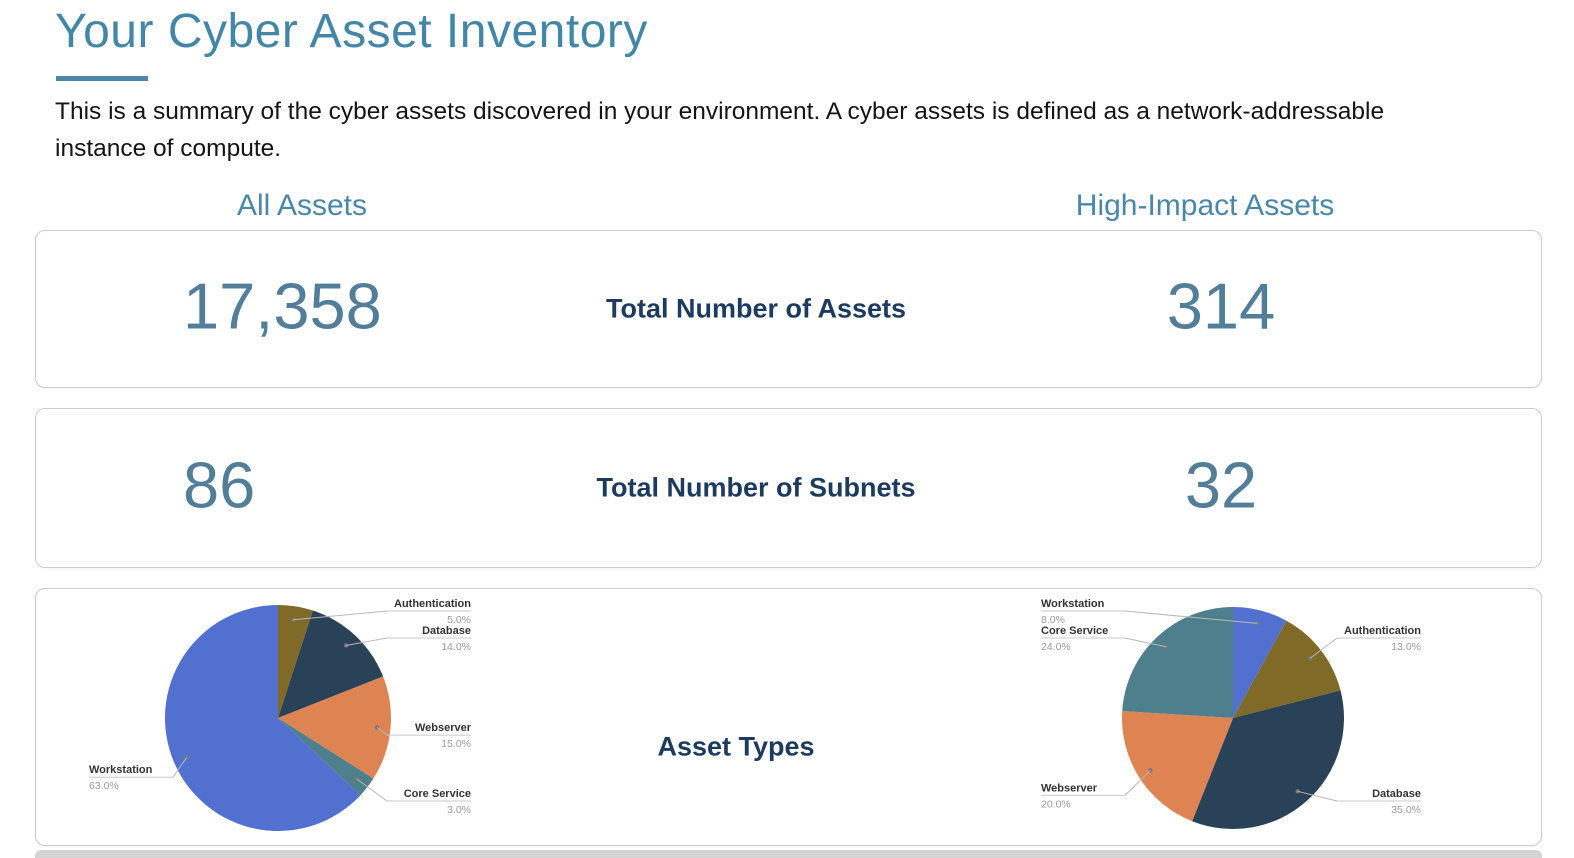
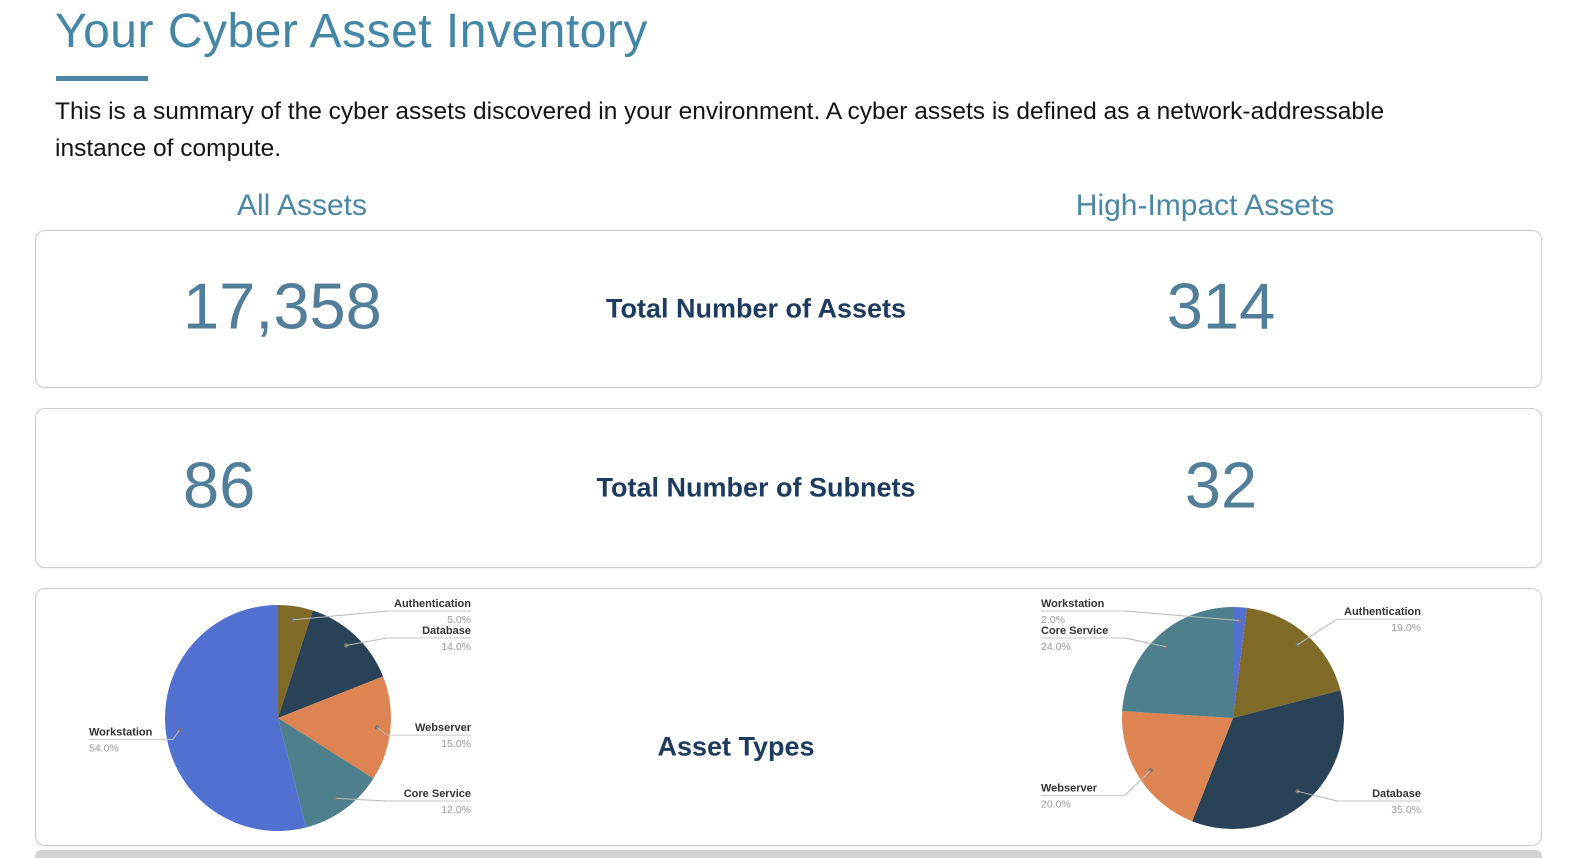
All Assets/Core Service: 3.0% -> 12.0%
All Assets/Workstation: 63.0% -> 54.0%
High-Impact Assets/Workstation: 8.0% -> 2.0%
High-Impact Assets/Authentication: 13.0% -> 19.0%
